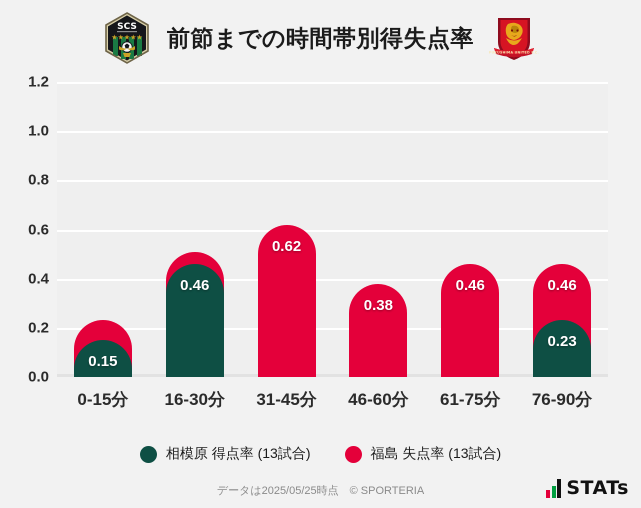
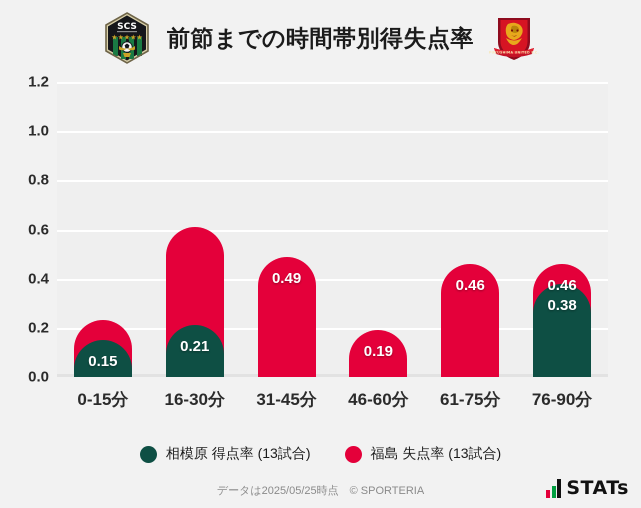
福島 失点率 (13試合)/16-30分: 0.51 -> 0.61
相模原 得点率 (13試合)/16-30分: 0.46 -> 0.21
福島 失点率 (13試合)/31-45分: 0.62 -> 0.49
福島 失点率 (13試合)/46-60分: 0.38 -> 0.19
相模原 得点率 (13試合)/76-90分: 0.23 -> 0.38
